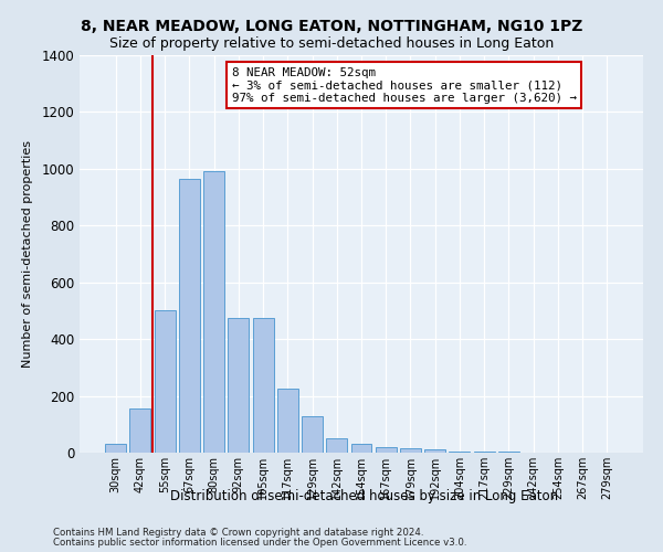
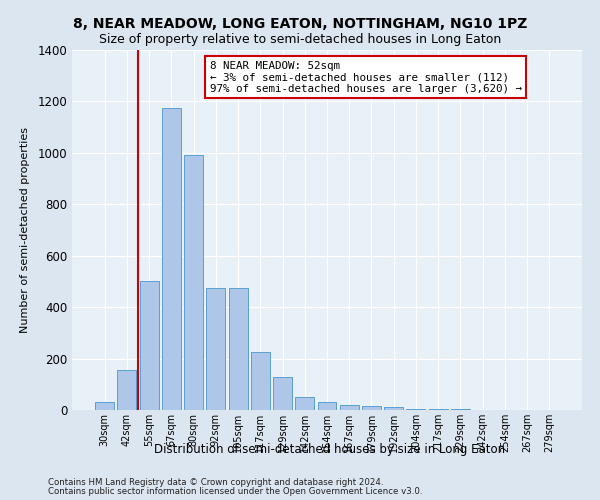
67sqm: 965 -> 1175
